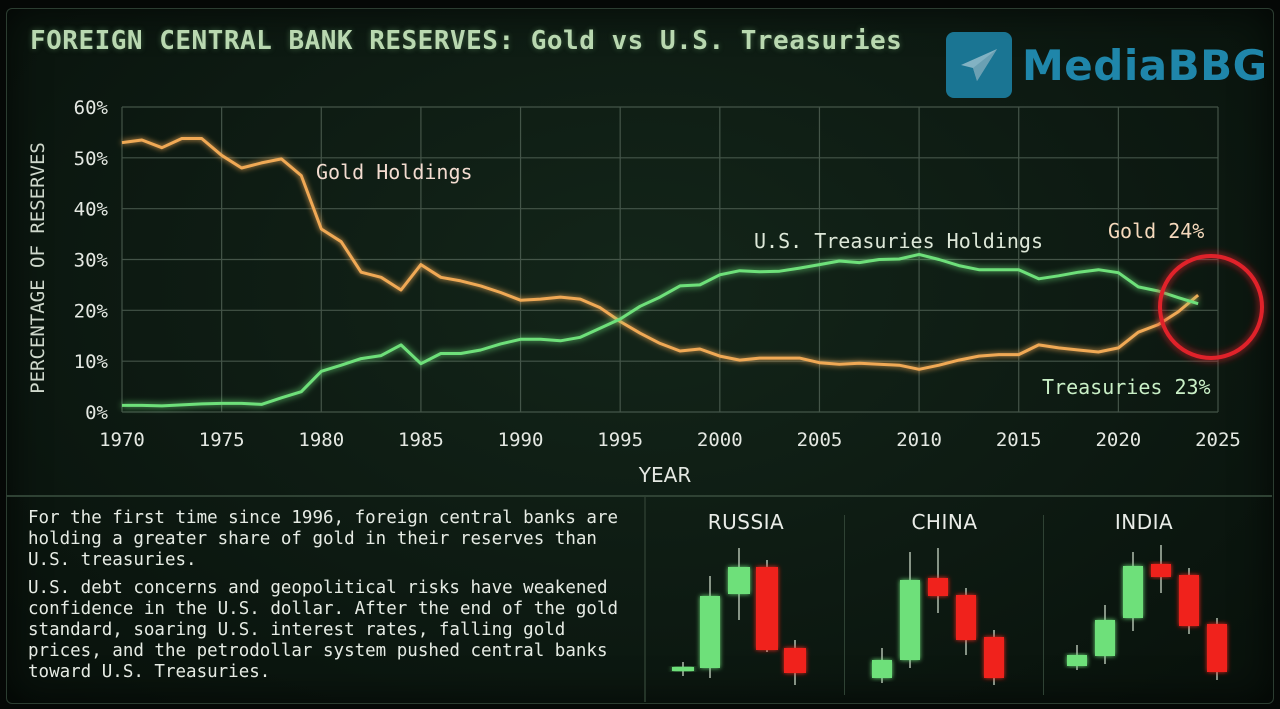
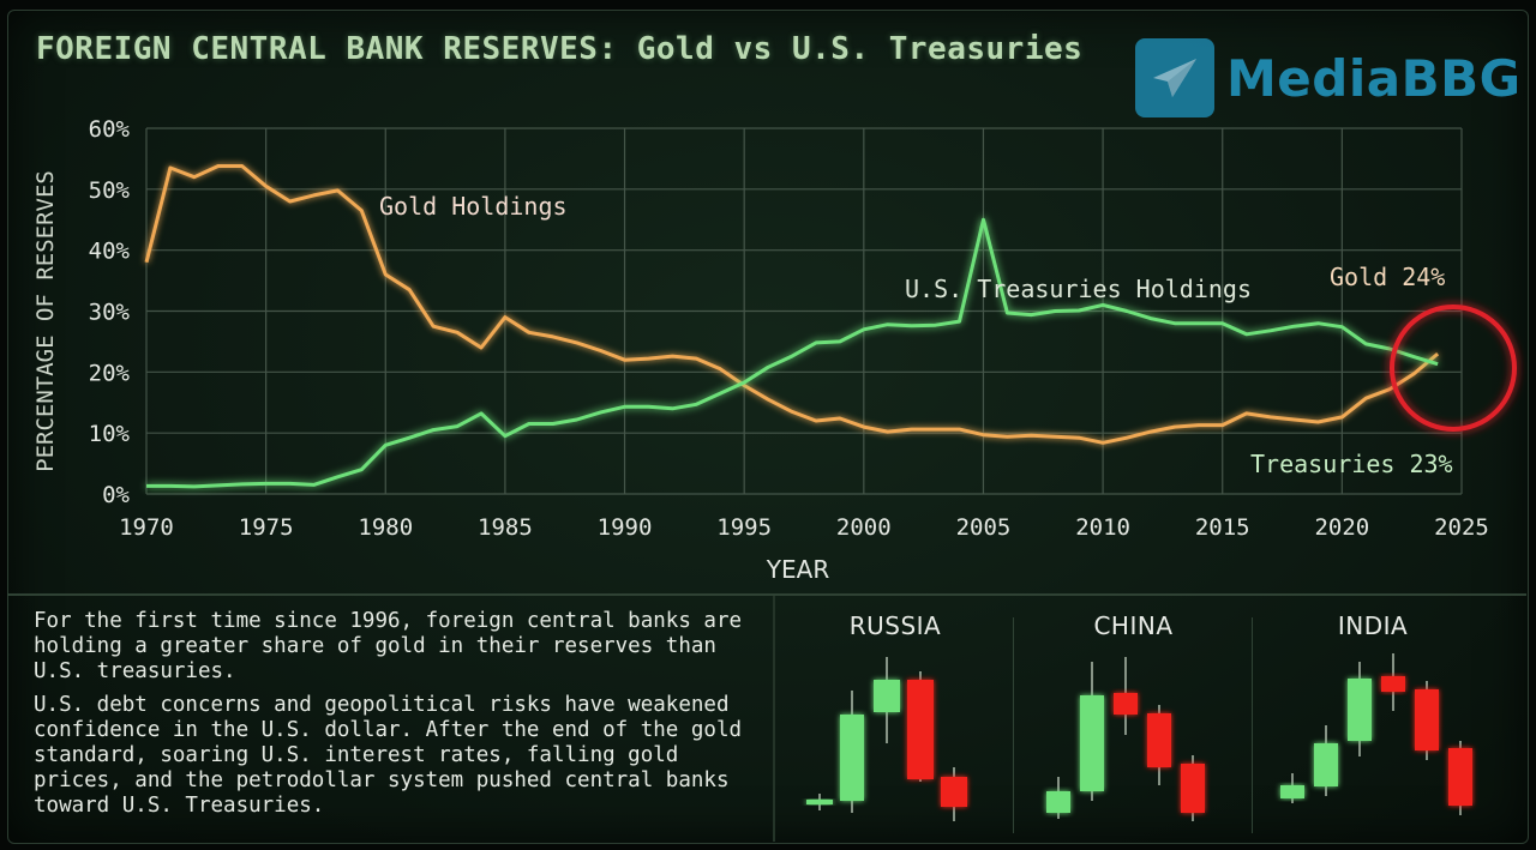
Gold Holdings/1970: 53% -> 38%
U.S. Treasuries Holdings/2005: 29% -> 45%
